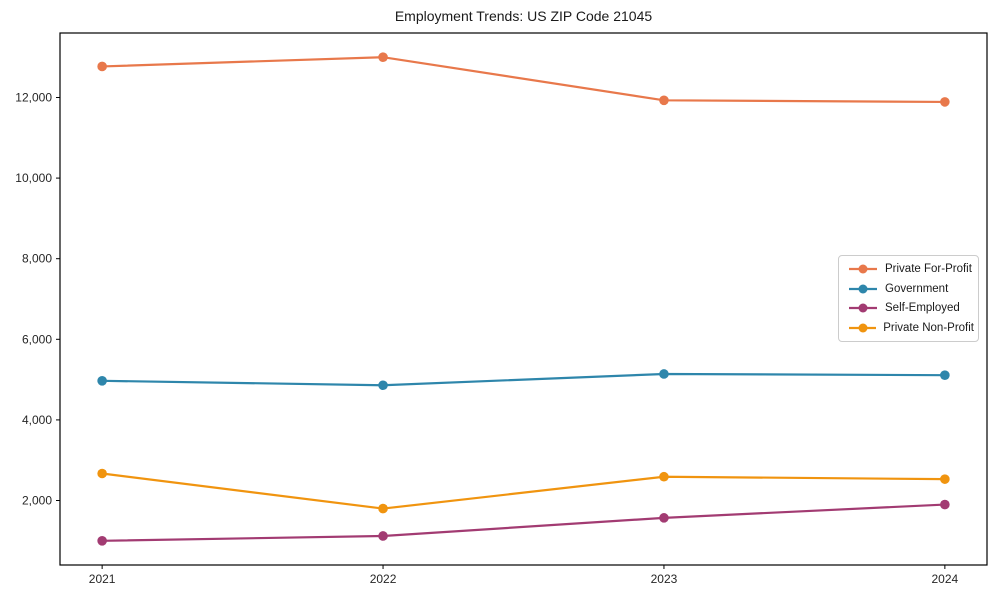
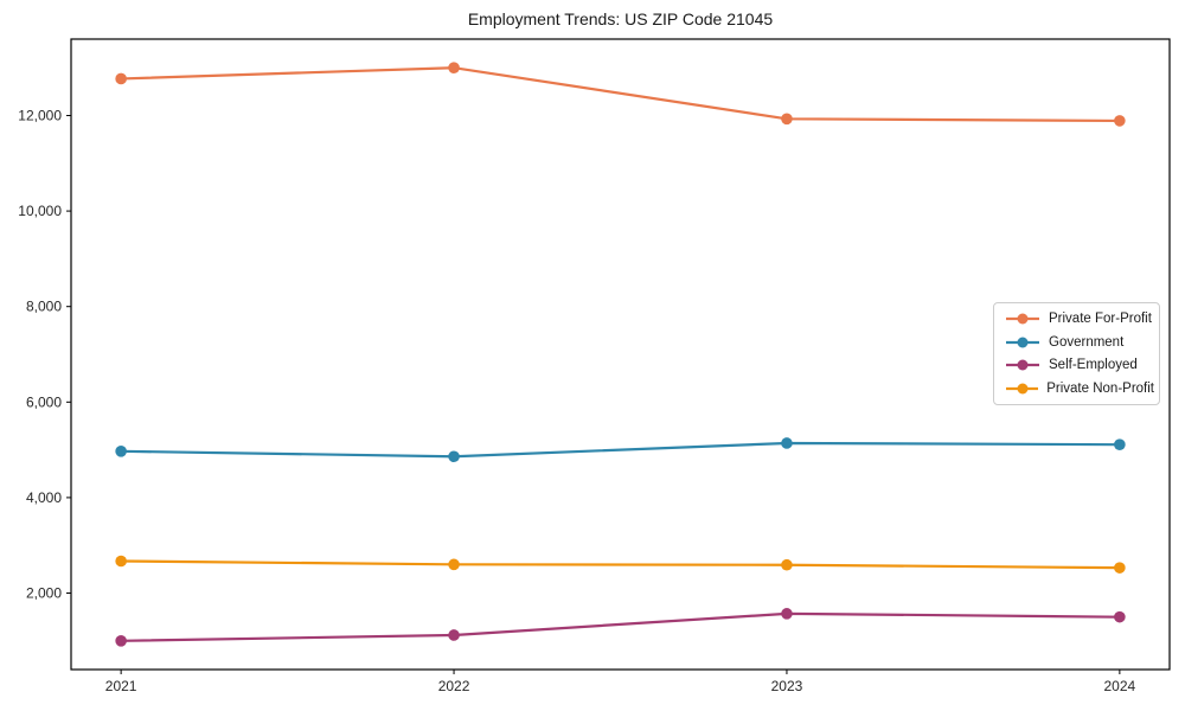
Private Non-Profit/2022: 1800 -> 2600
Self-Employed/2024: 1900 -> 1500
